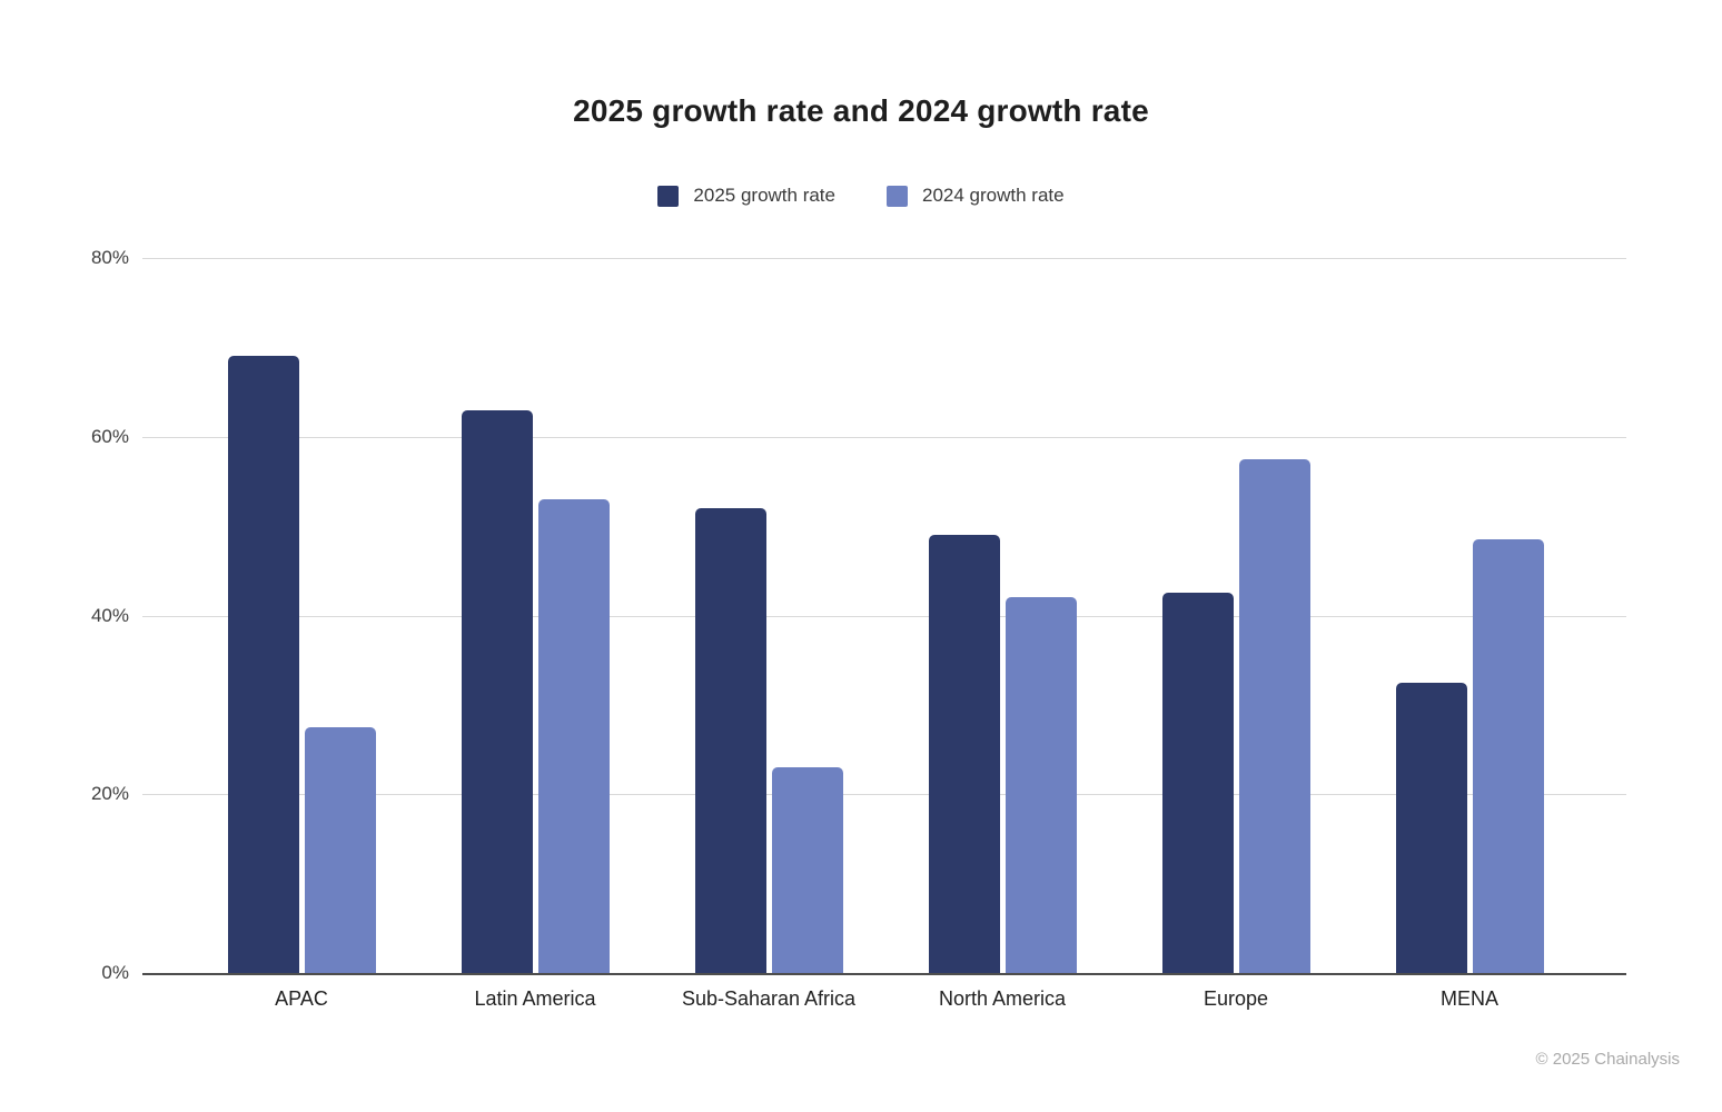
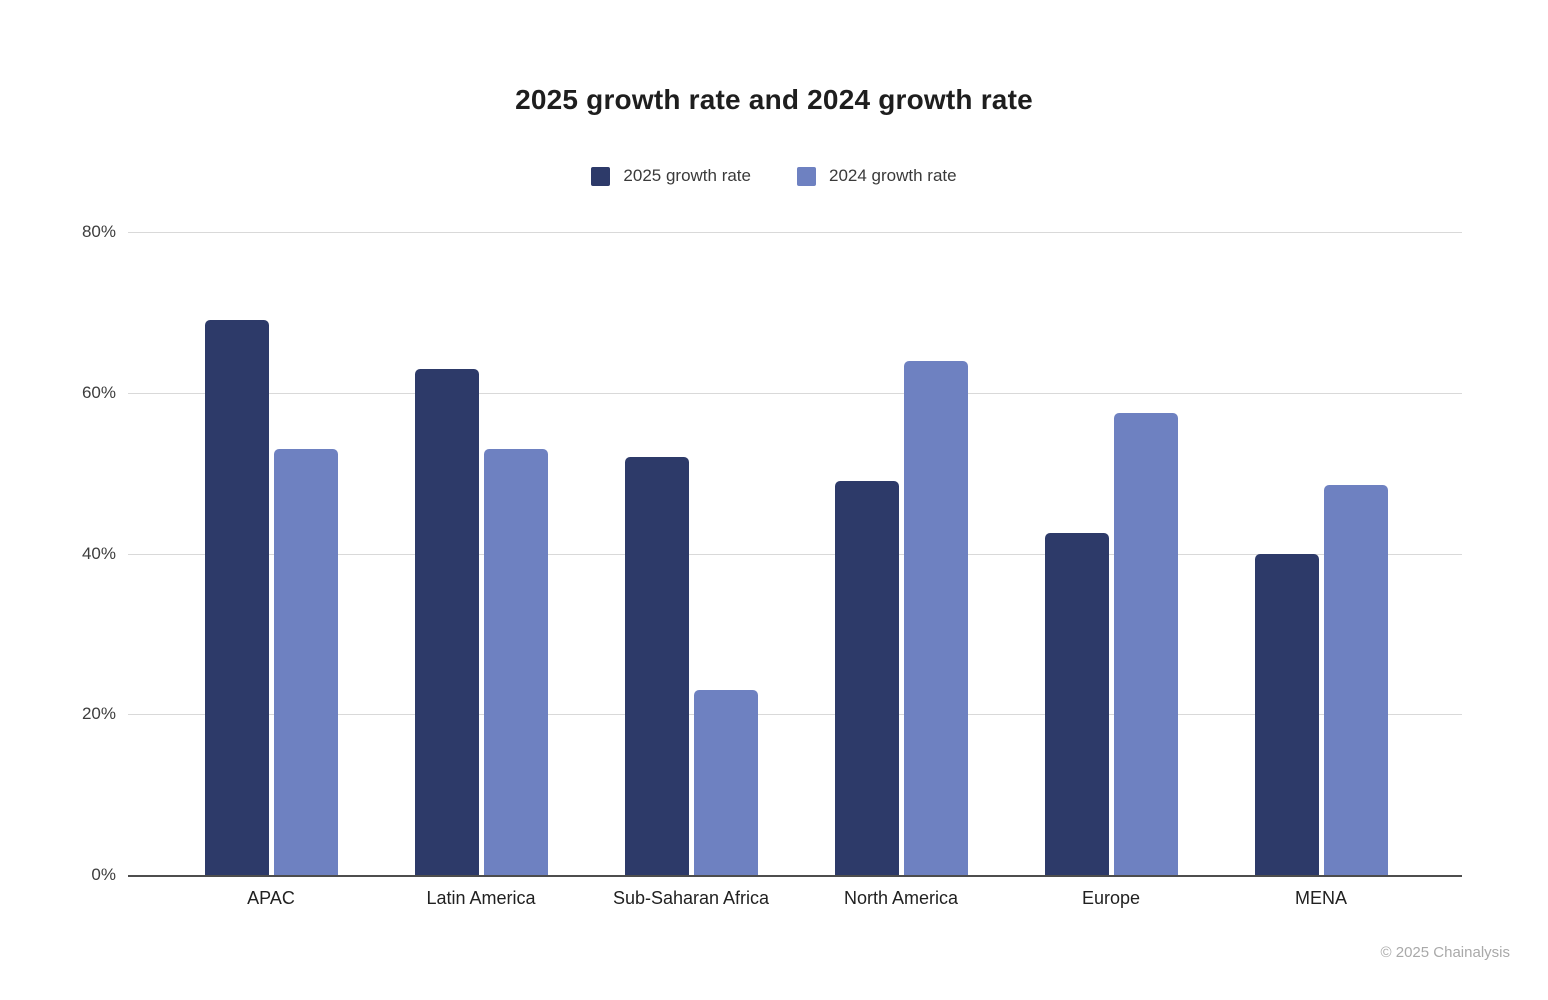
2024 growth rate/APAC: 28% -> 53%
2024 growth rate/North America: 42% -> 64%
2025 growth rate/MENA: 32% -> 40%
